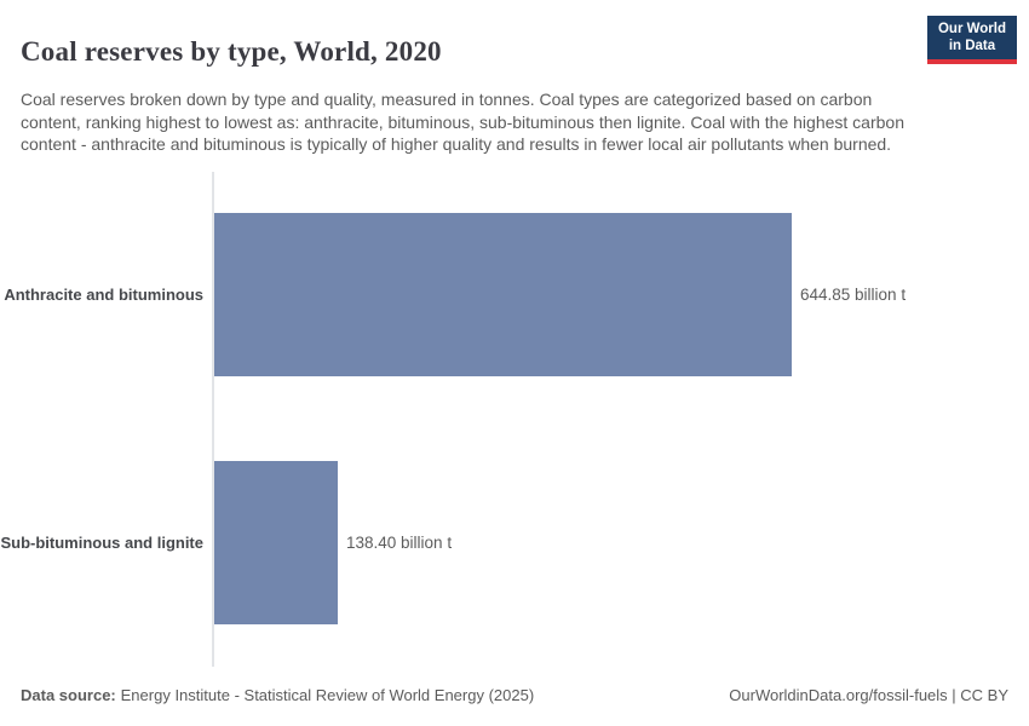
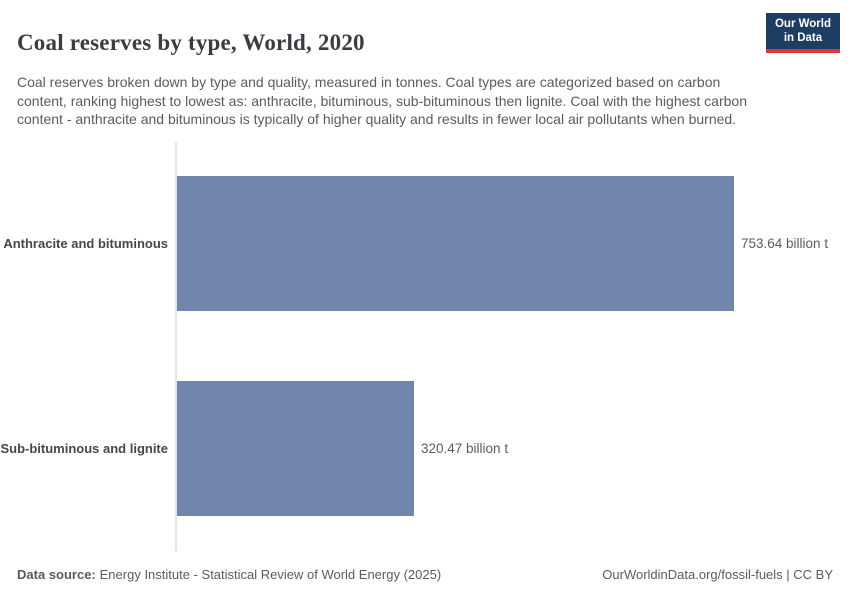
Anthracite and bituminous: 644.85 -> 753.64
Sub-bituminous and lignite: 138.40 -> 320.47
